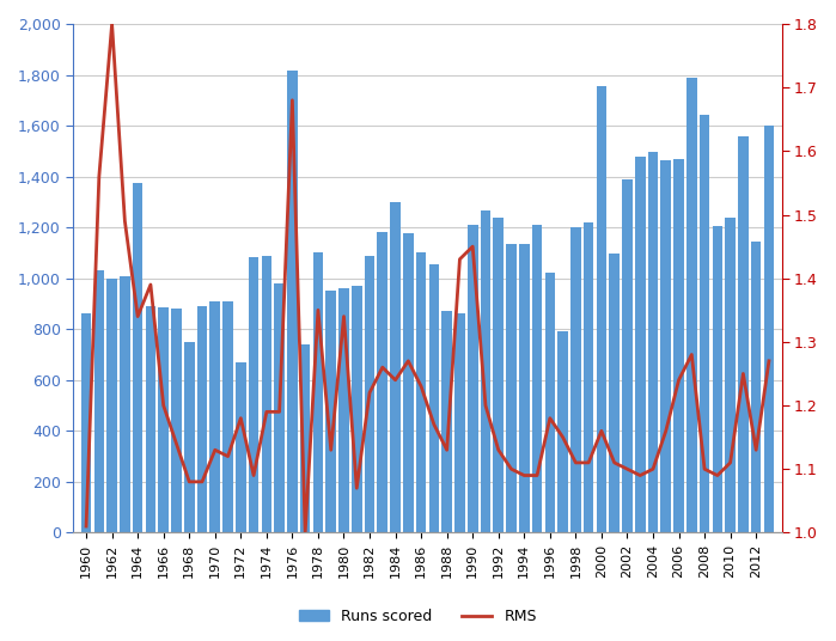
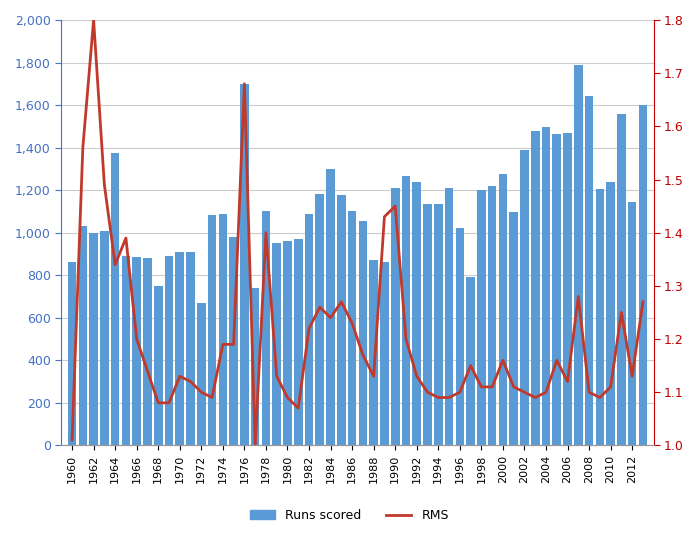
RMS/1972: 1.18 -> 1.10
Runs scored/1976: 1,815 -> 1,700
RMS/1978: 1.35 -> 1.40
RMS/1980: 1.34 -> 1.09
RMS/1996: 1.18 -> 1.10
Runs scored/2000: 1,755 -> 1,275
RMS/2006: 1.24 -> 1.12
